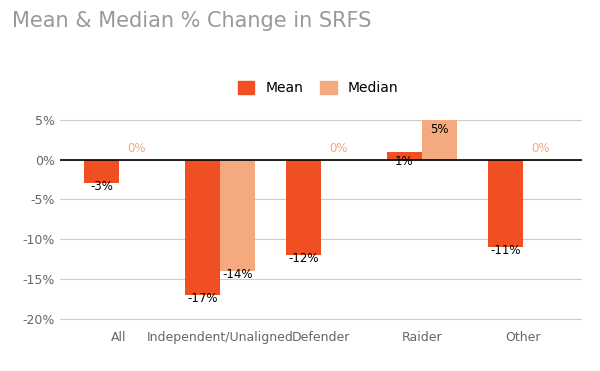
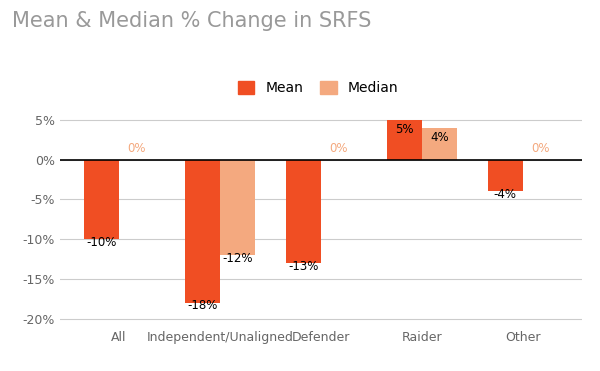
Mean/All: -3% -> -10%
Mean/Independent/Unaligned: -17% -> -18%
Median/Independent/Unaligned: -14% -> -12%
Mean/Defender: -12% -> -13%
Mean/Raider: 1% -> 5%
Median/Raider: 5% -> 4%
Mean/Other: -11% -> -4%
